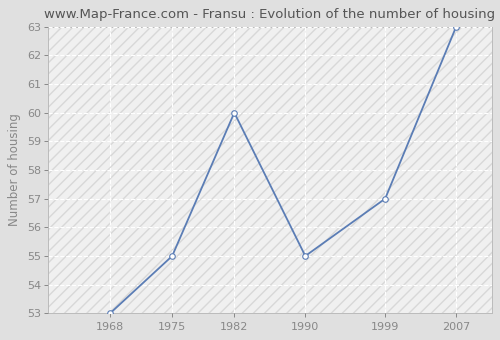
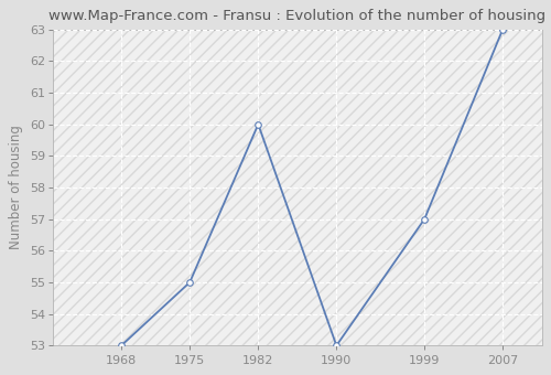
1990: 55 -> 53
